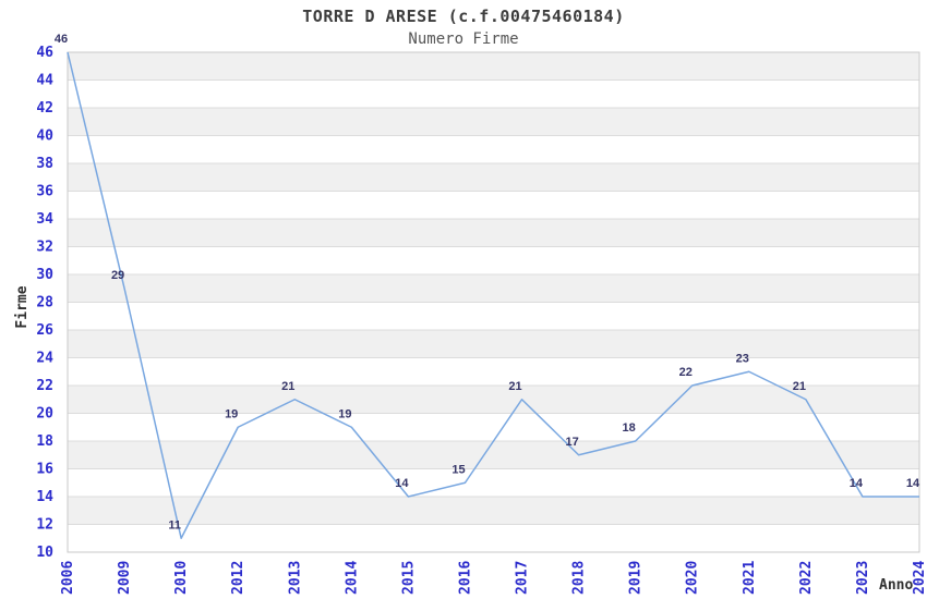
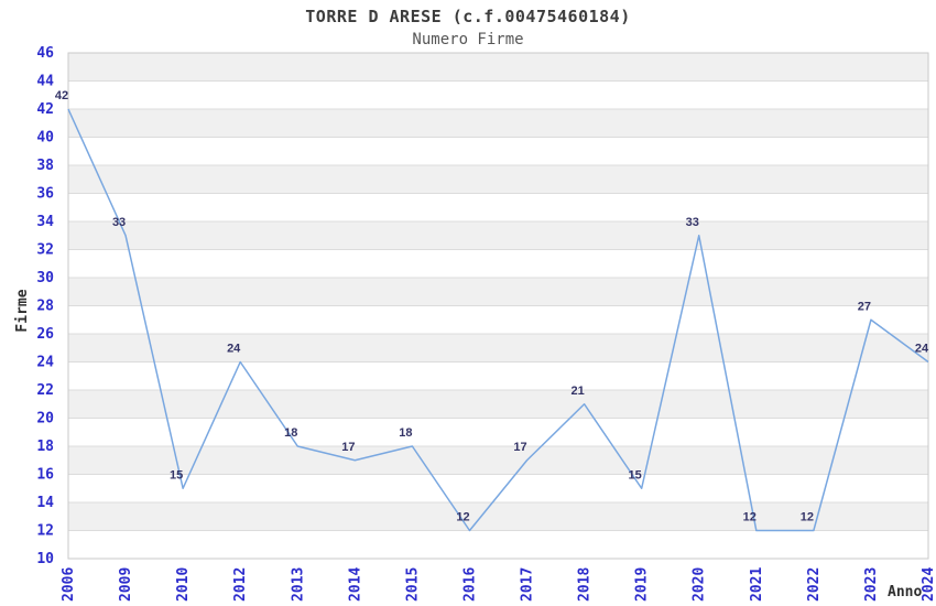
2006: 46 -> 42
2009: 29 -> 33
2010: 11 -> 15
2012: 19 -> 24
2013: 21 -> 18
2014: 19 -> 17
2015: 14 -> 18
2016: 15 -> 12
2017: 21 -> 17
2018: 17 -> 21
2019: 18 -> 15
2020: 22 -> 33
2021: 23 -> 12
2022: 21 -> 12
2023: 14 -> 27
2024: 14 -> 24
